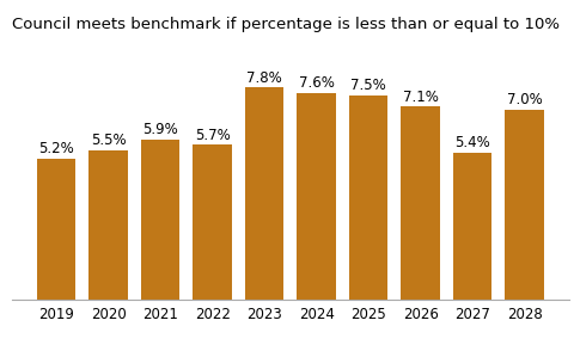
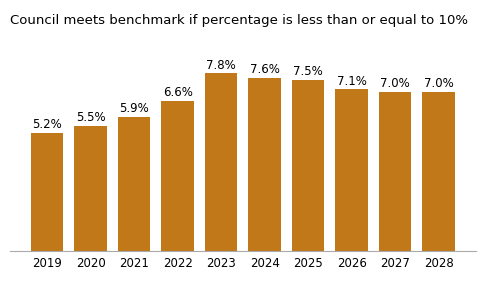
2022: 5.7% -> 6.6%
2027: 5.4% -> 7.0%
